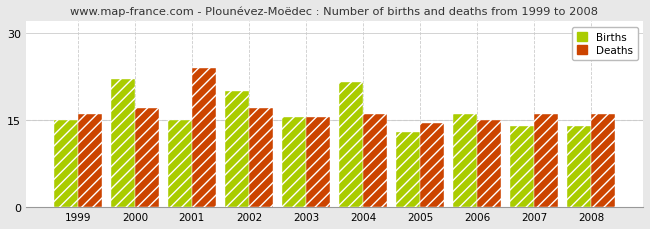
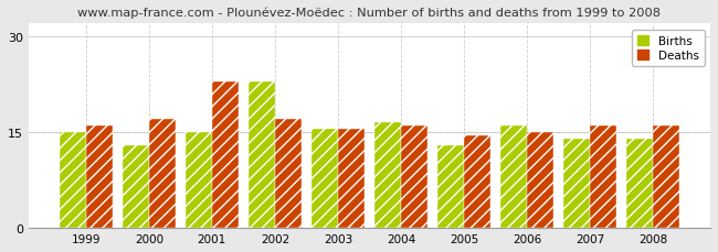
Births/2000: 22.0 -> 13.0
Deaths/2001: 24.0 -> 23.0
Births/2002: 20.0 -> 23.0
Births/2004: 21.6 -> 16.5
